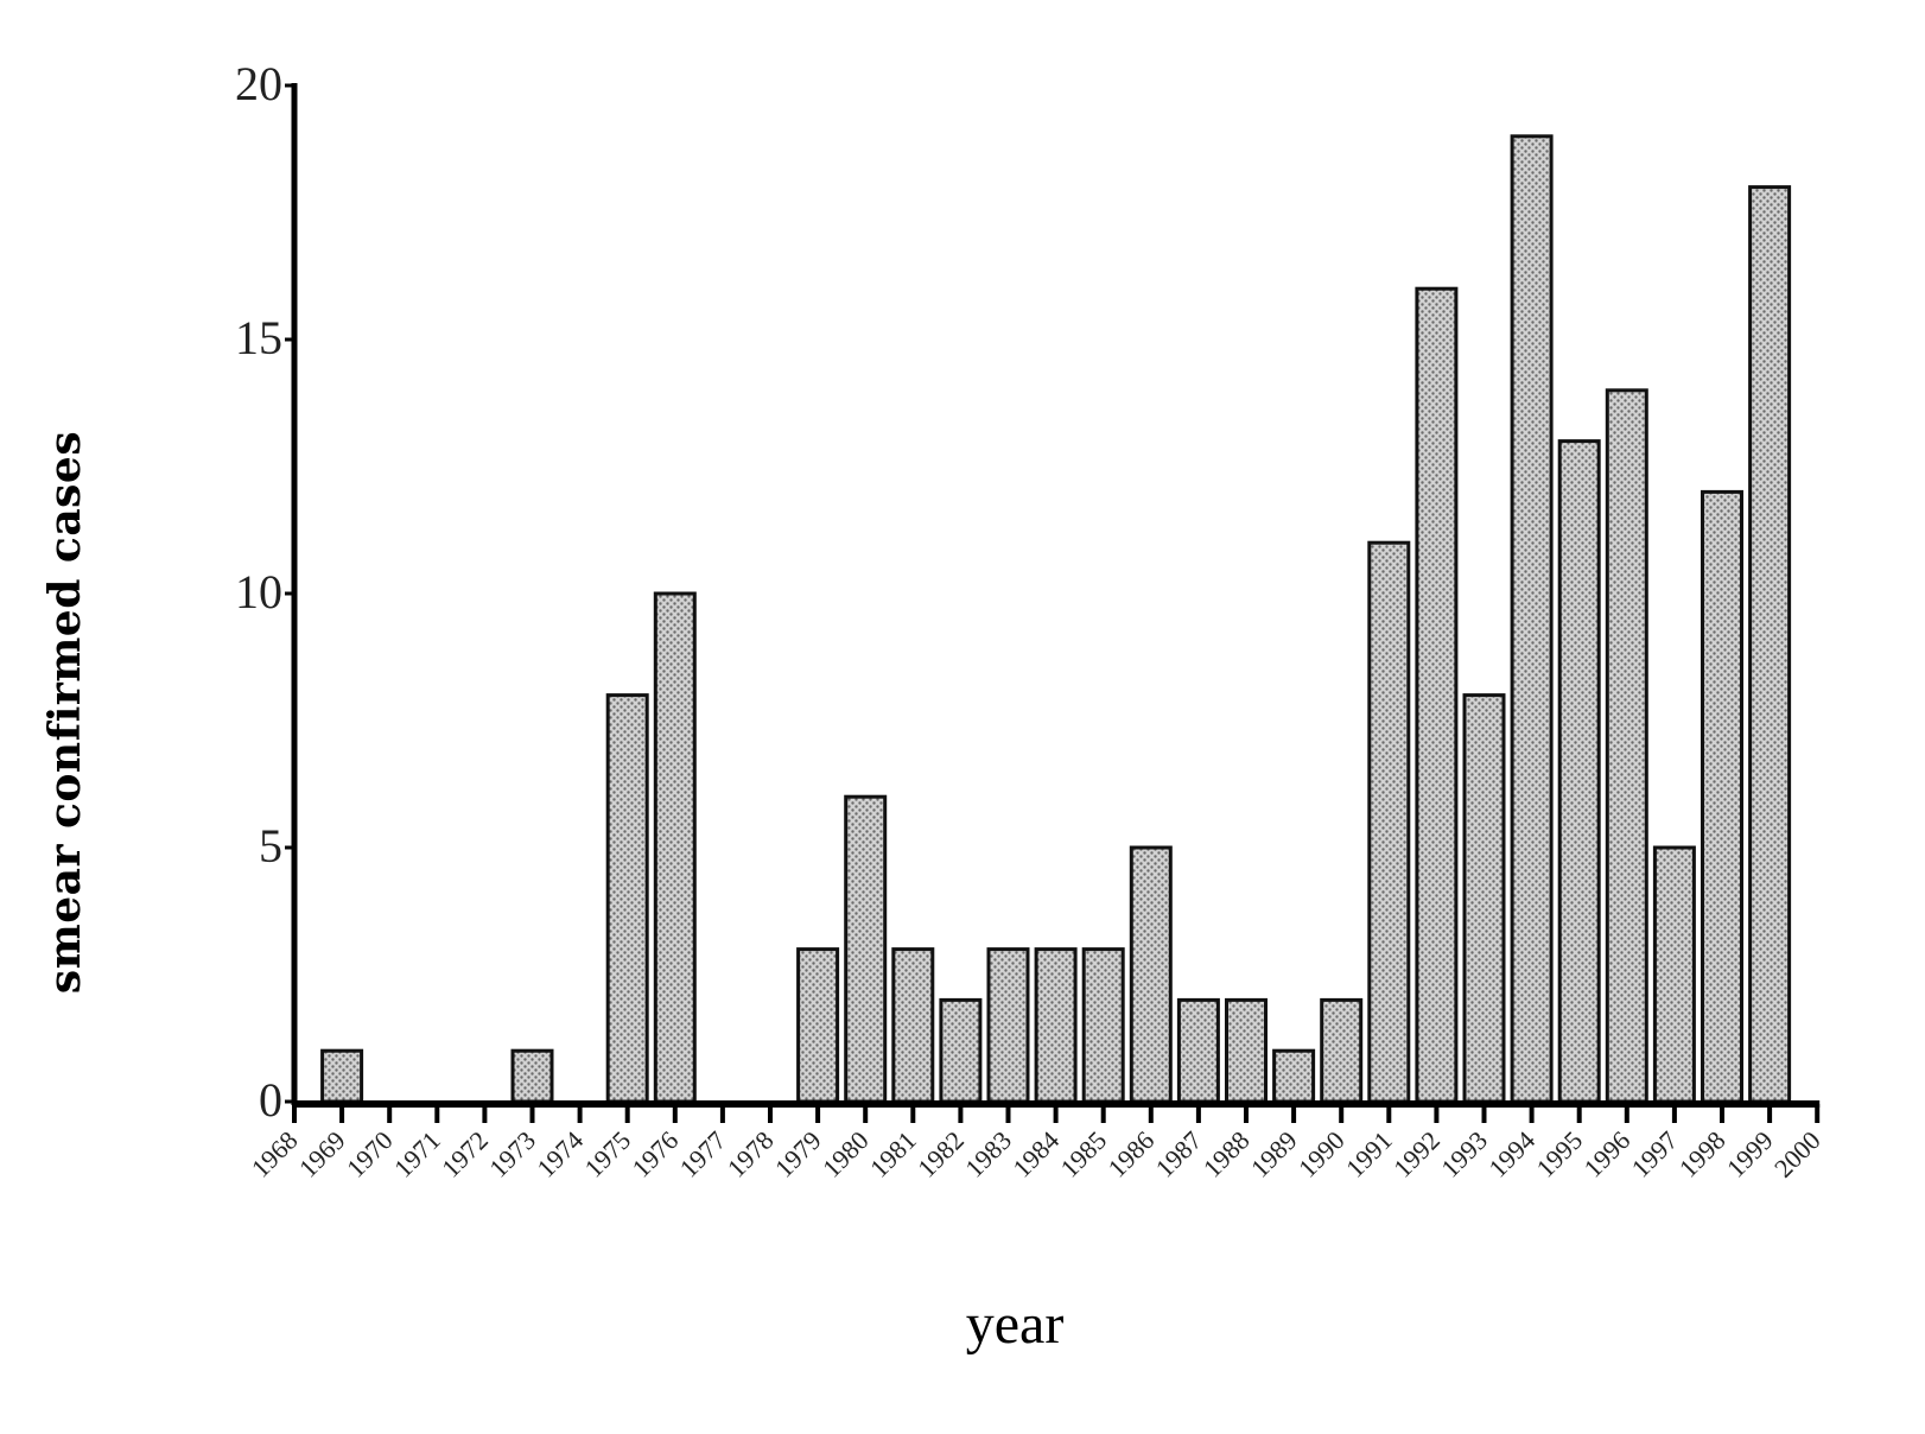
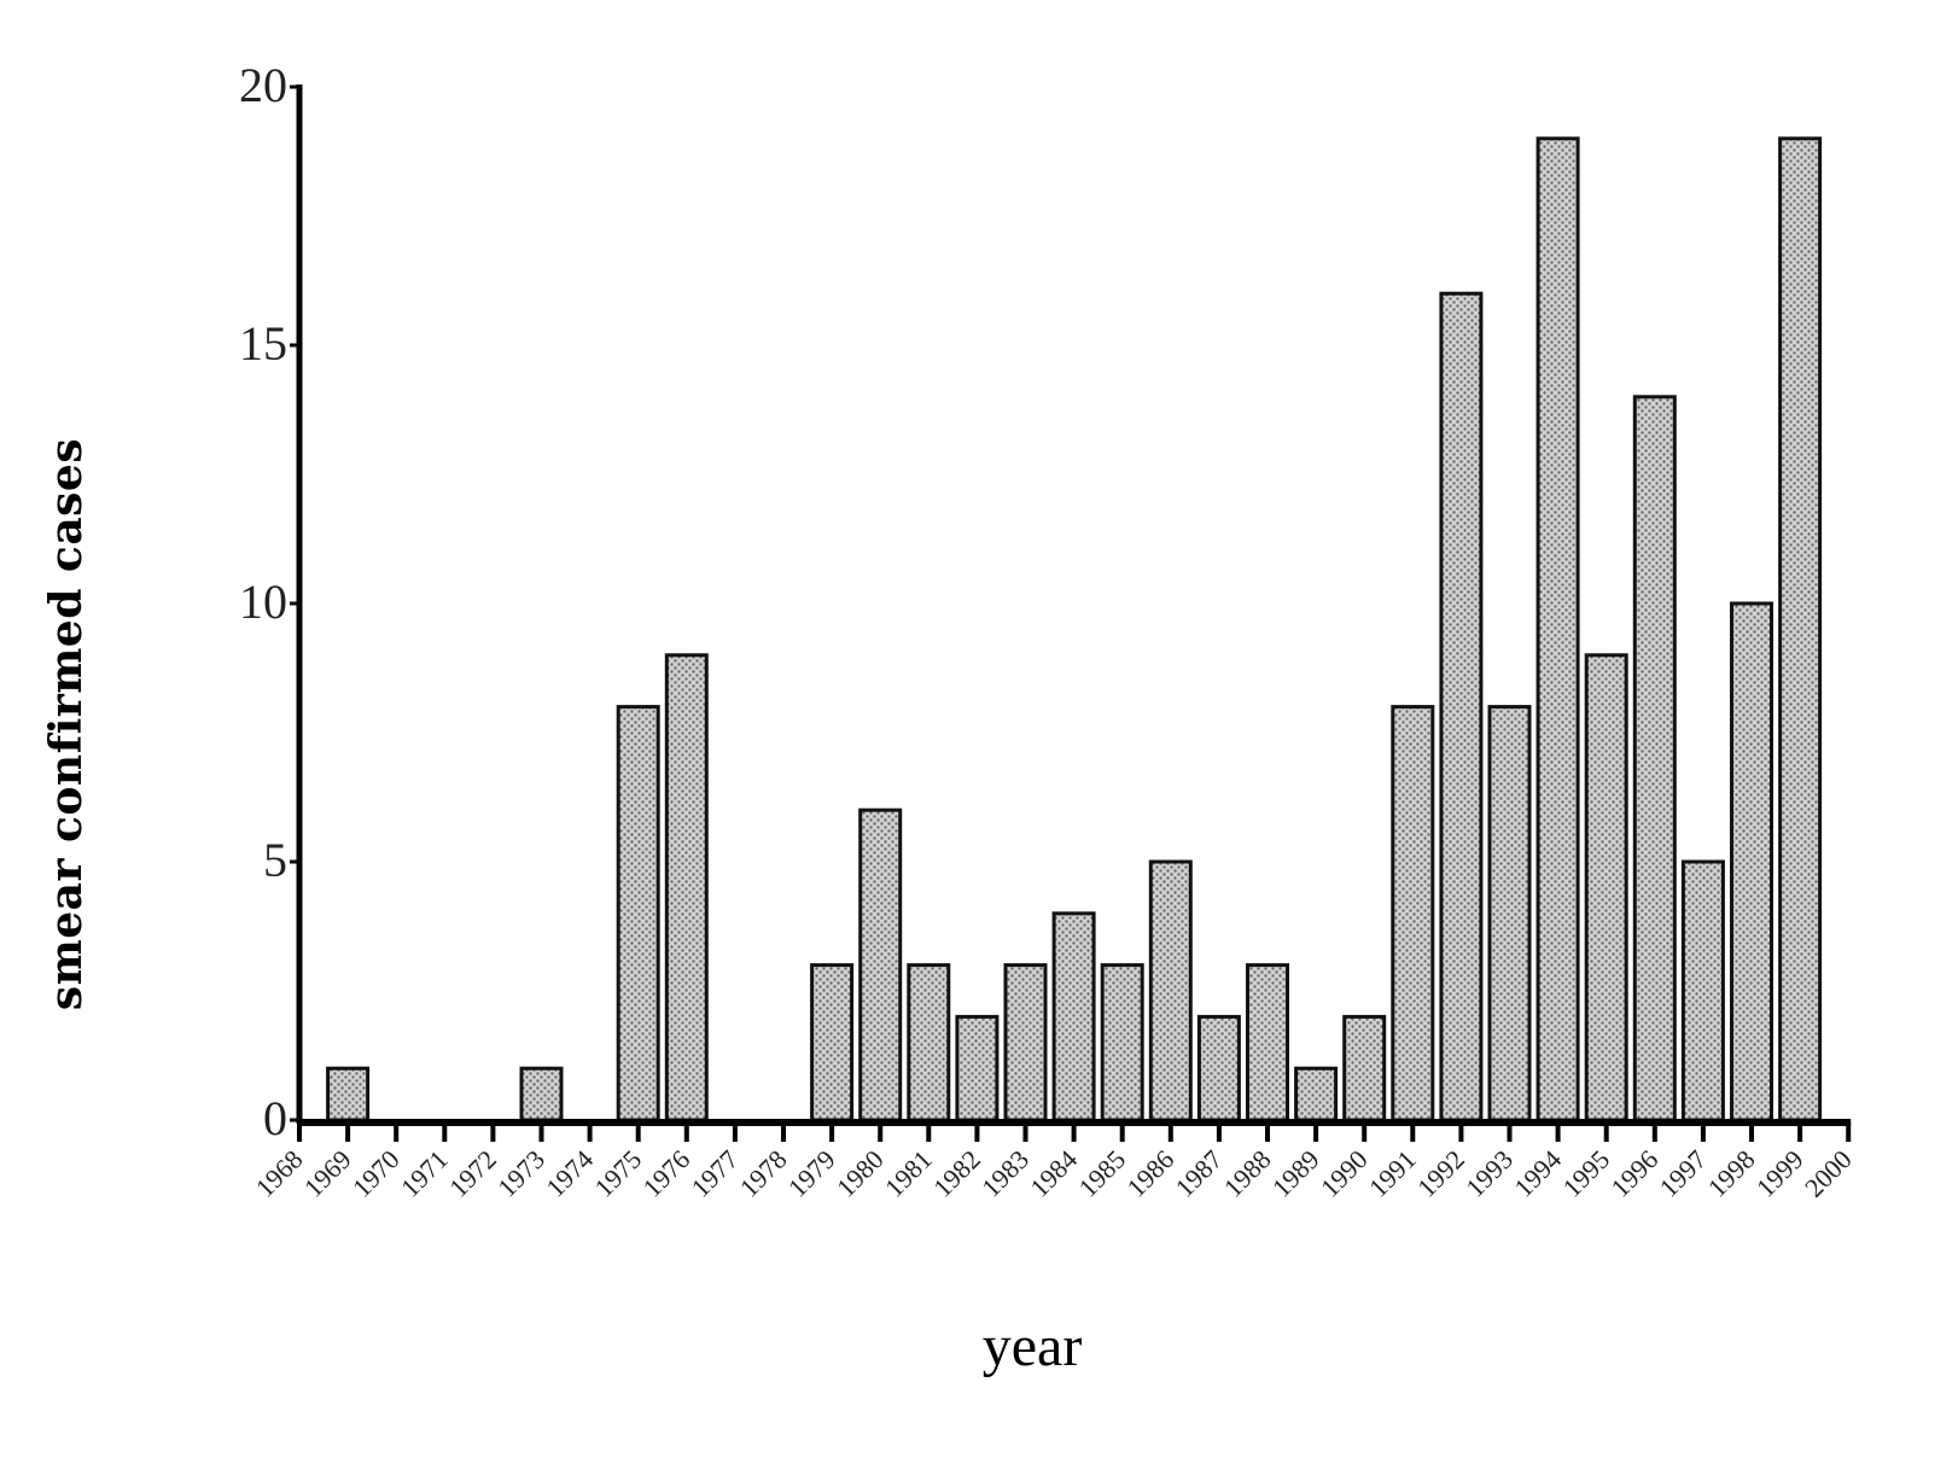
1976: 10 -> 9
1984: 3 -> 4
1988: 2 -> 3
1991: 11 -> 8
1995: 13 -> 9
1998: 12 -> 10
1999: 18 -> 19
